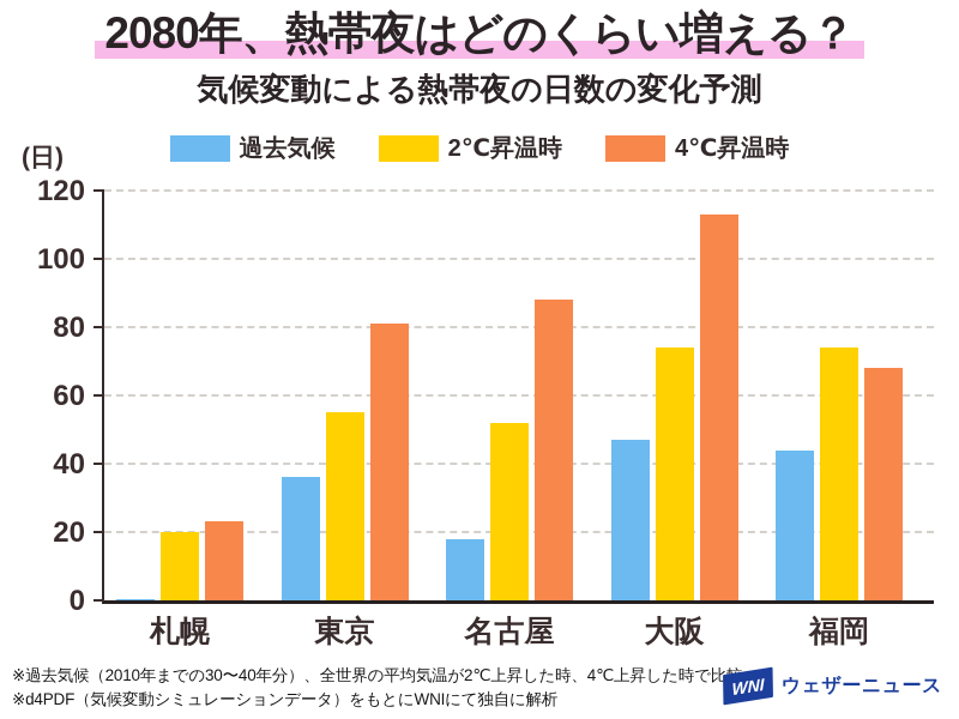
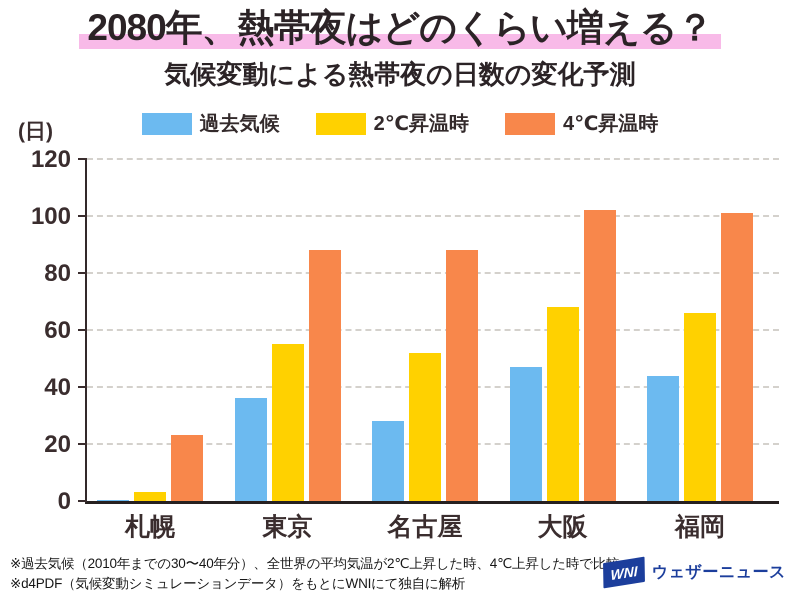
2℃昇温時/札幌: 20 -> 3
4℃昇温時/東京: 81 -> 88
過去気候/名古屋: 18 -> 28
2℃昇温時/大阪: 74 -> 68
4℃昇温時/大阪: 113 -> 102
2℃昇温時/福岡: 74 -> 66
4℃昇温時/福岡: 68 -> 101
